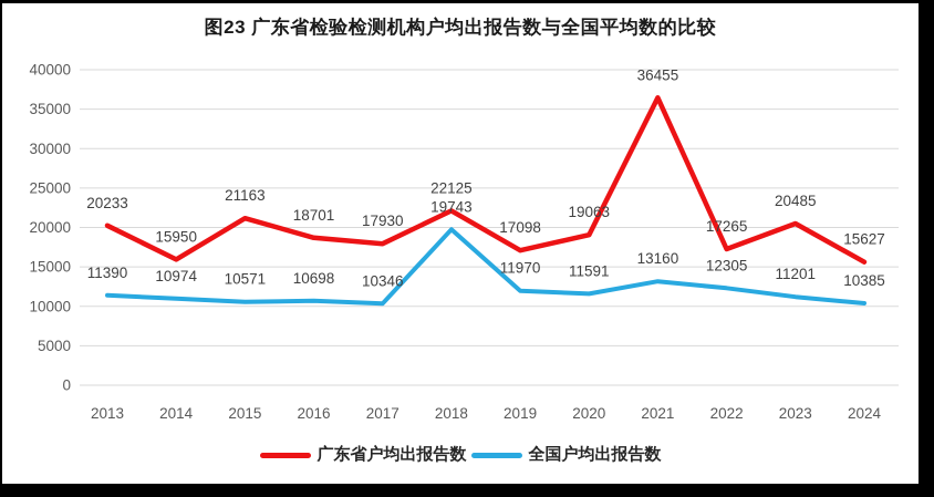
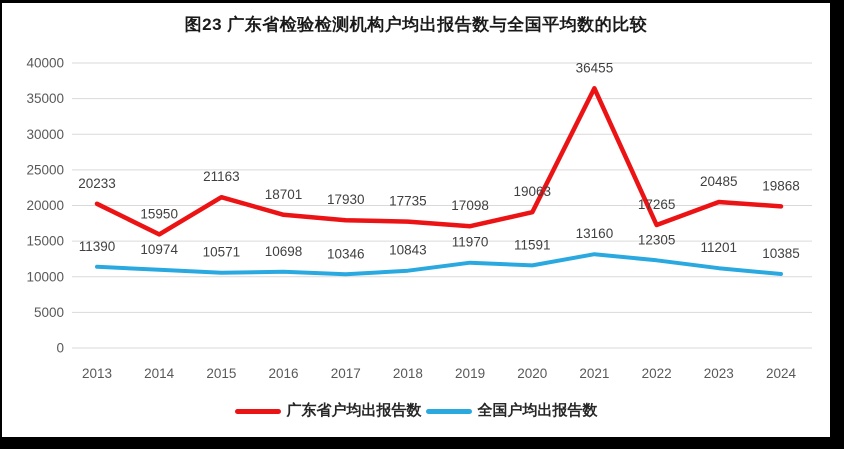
广东省户均出报告数/2018: 22125 -> 17735
全国户均出报告数/2018: 19743 -> 10843
广东省户均出报告数/2024: 15627 -> 19868
